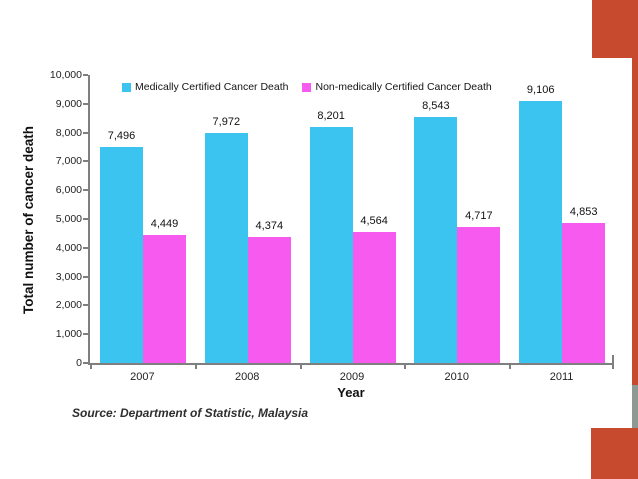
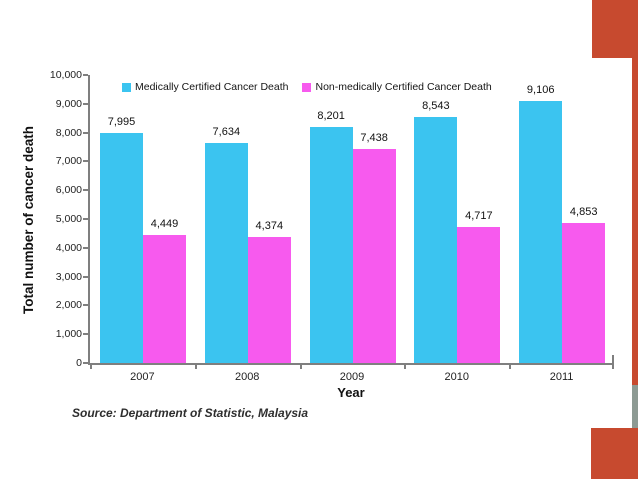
Medically Certified Cancer Death/2007: 7,496 -> 7,995
Medically Certified Cancer Death/2008: 7,972 -> 7,634
Non-medically Certified Cancer Death/2009: 4,564 -> 7,438
